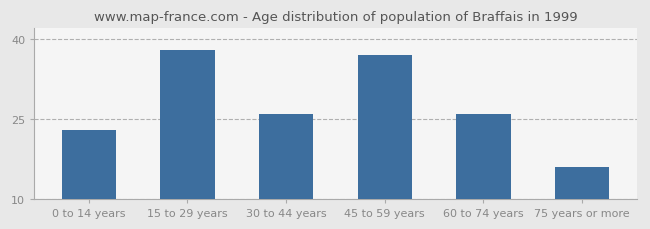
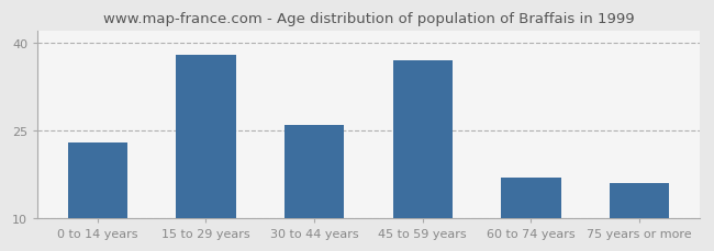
60 to 74 years: 26 -> 17
